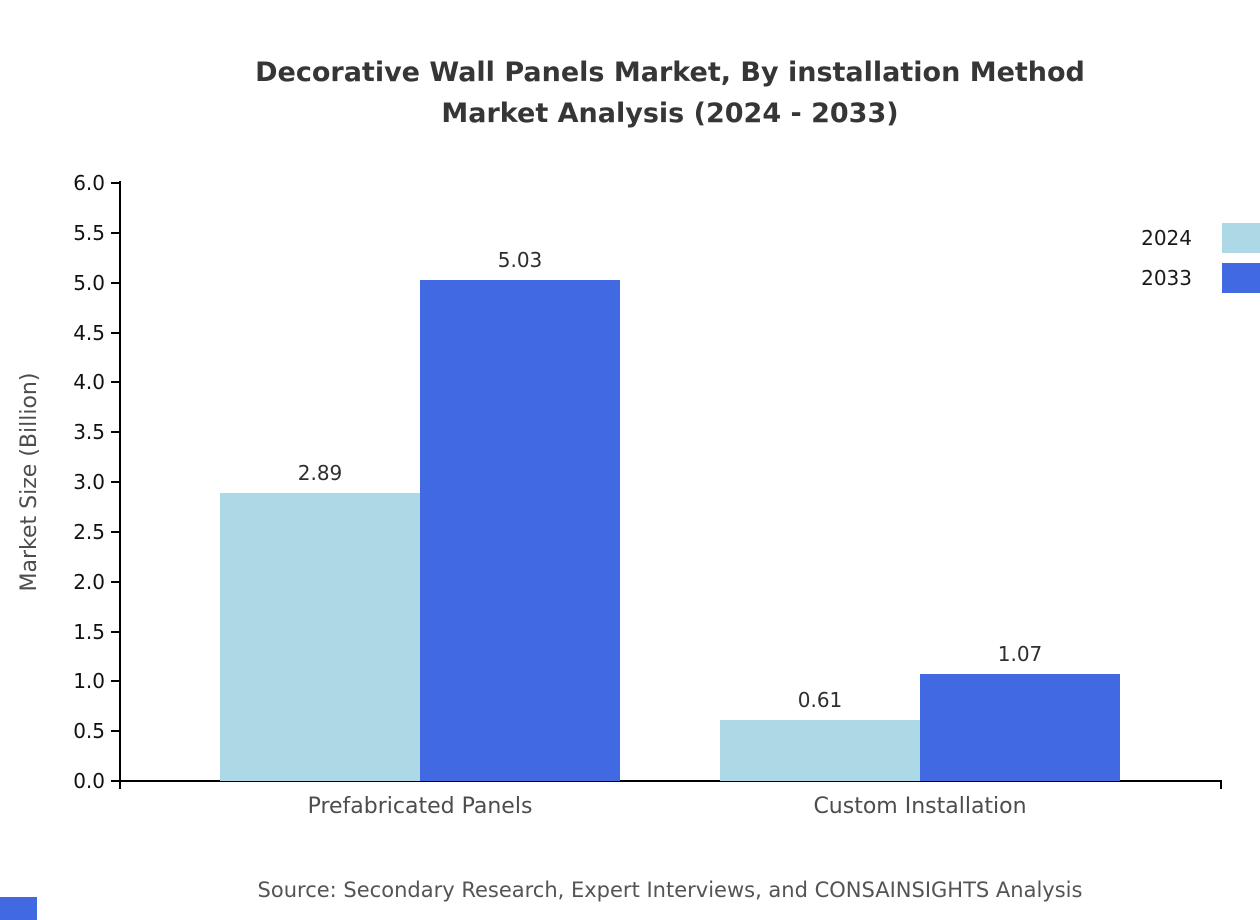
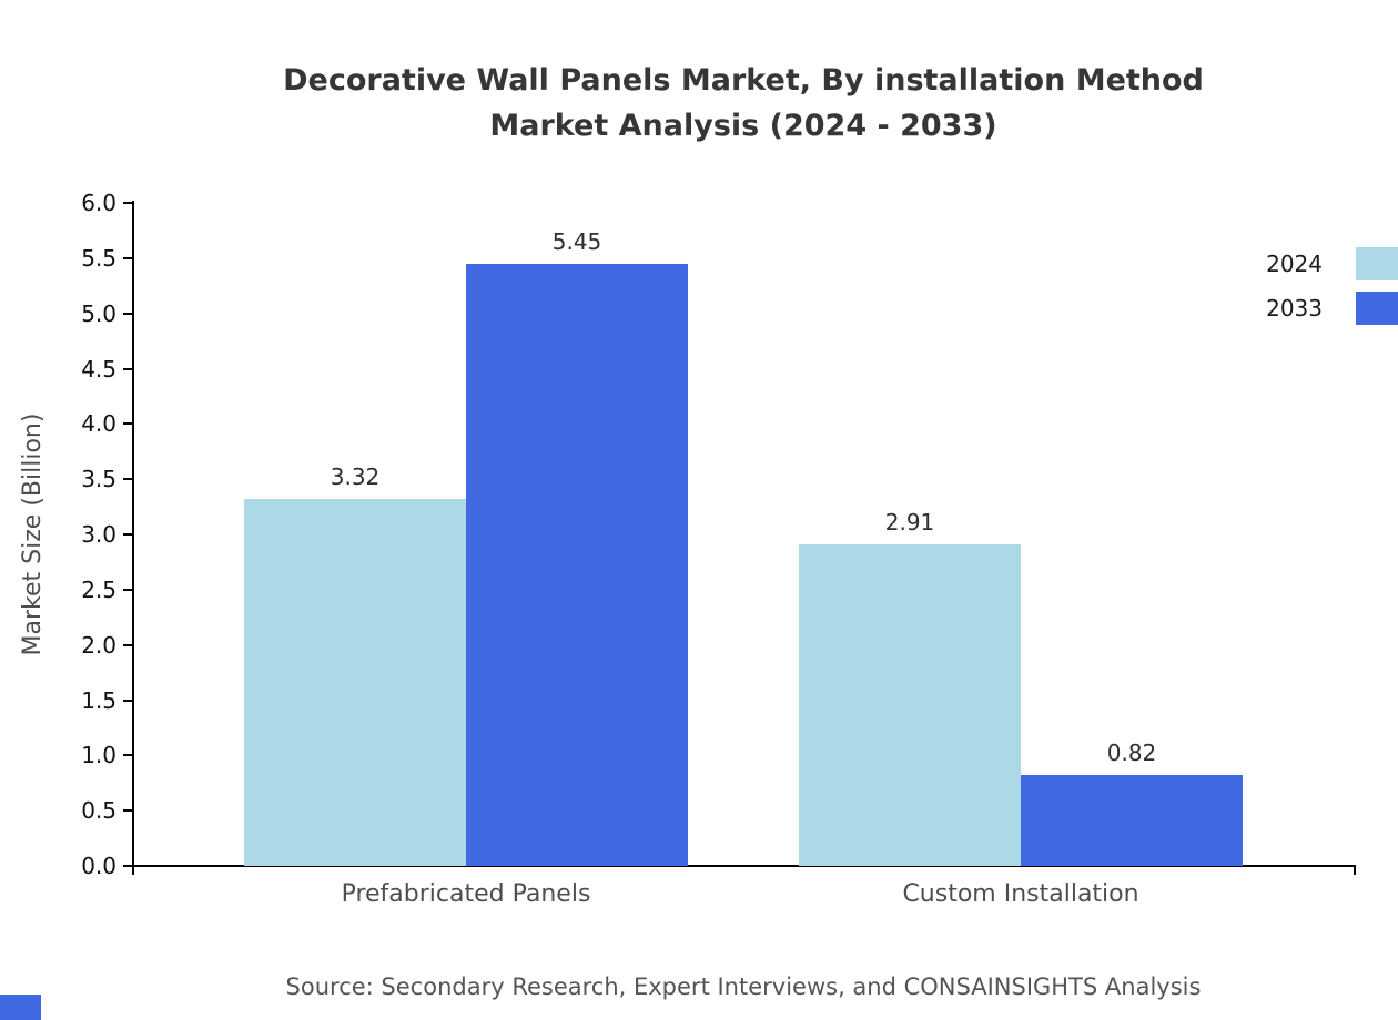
2024/Prefabricated Panels: 2.89 -> 3.32
2033/Prefabricated Panels: 5.03 -> 5.45
2024/Custom Installation: 0.61 -> 2.91
2033/Custom Installation: 1.07 -> 0.82
